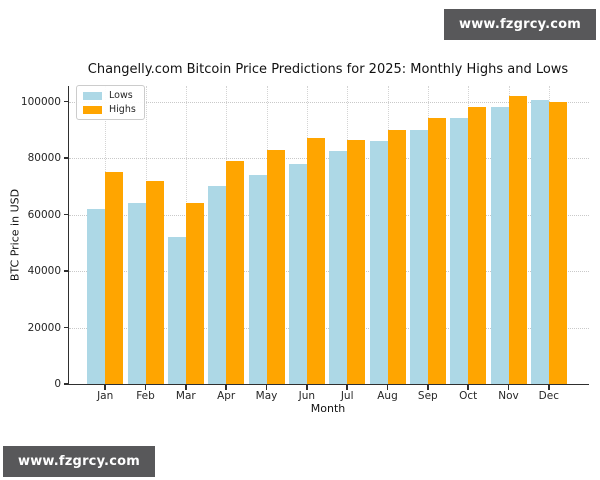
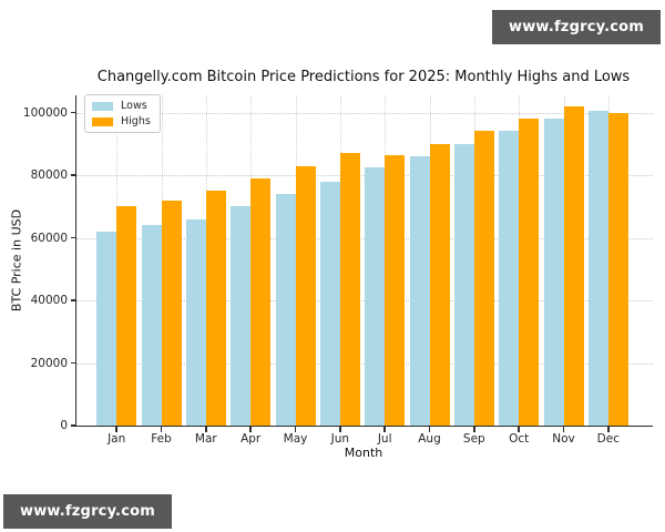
Highs/Jan: 75000 -> 70000
Lows/Mar: 52000 -> 66000
Highs/Mar: 64000 -> 75000
